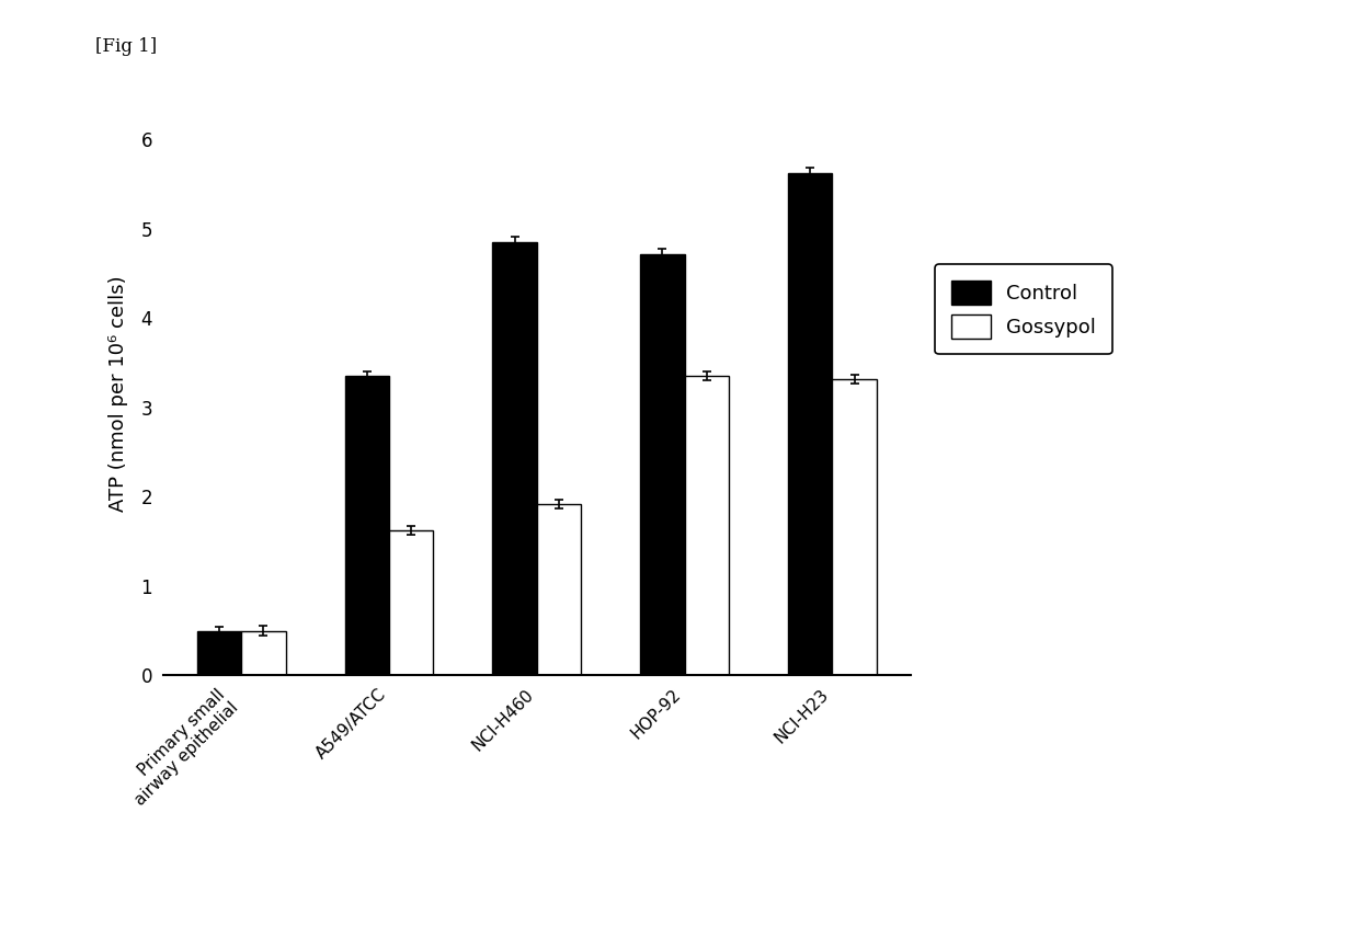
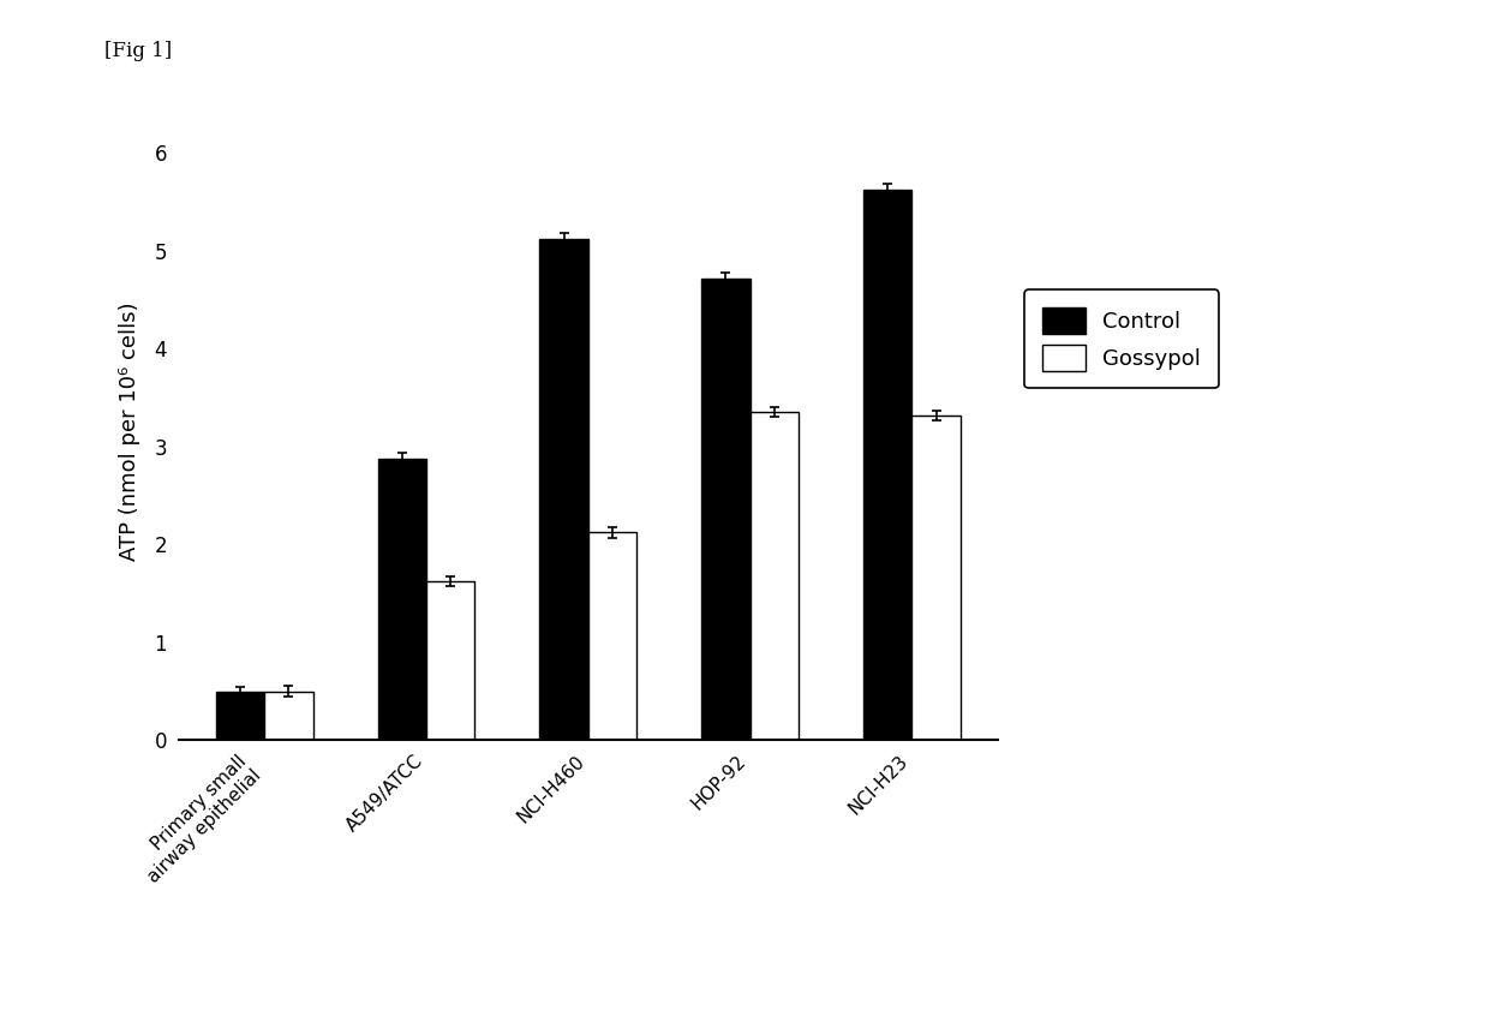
Control/A549/ATCC: 3.35 -> 2.88
Control/NCI-H460: 4.85 -> 5.12
Gossypol/NCI-H460: 1.92 -> 2.12
